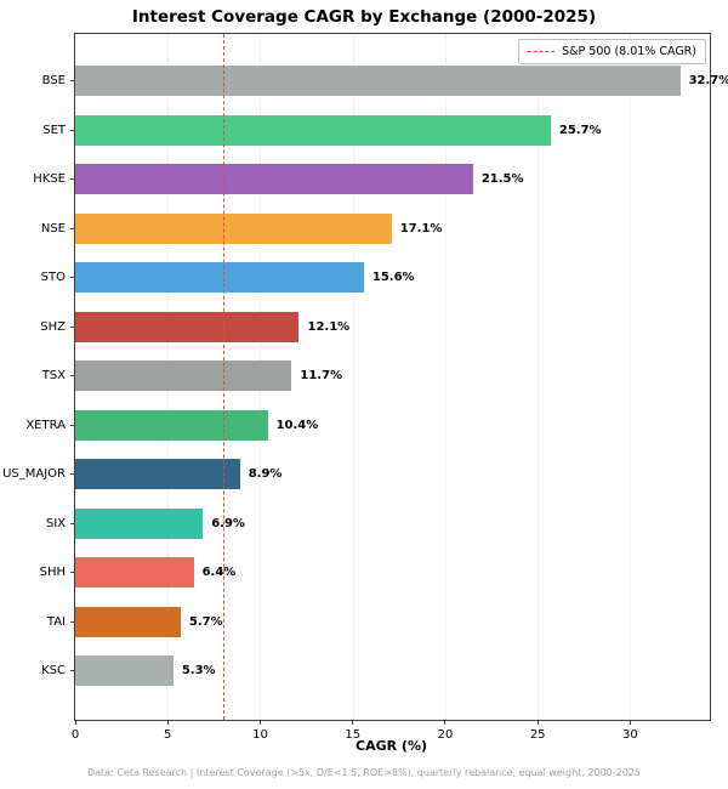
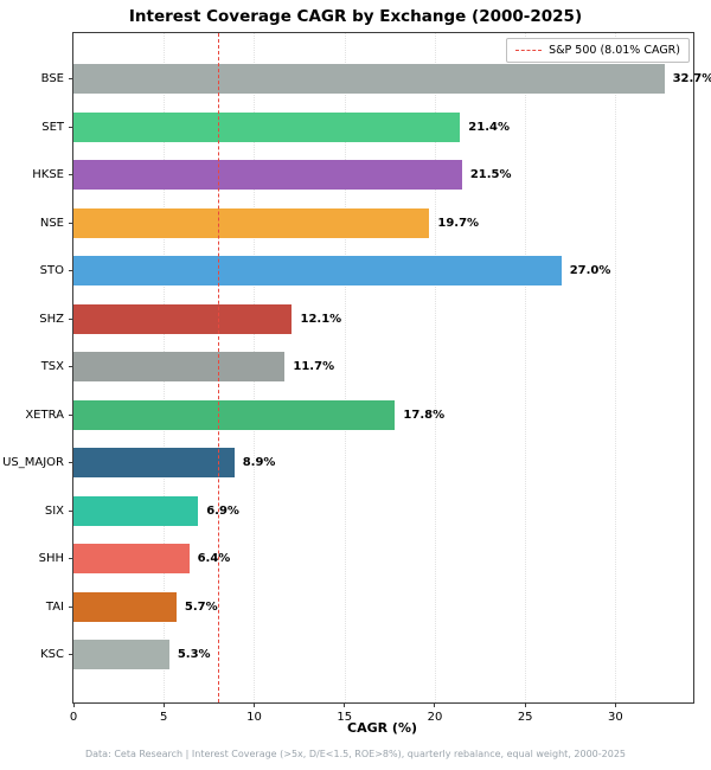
SET: 25.7% -> 21.4%
NSE: 17.1% -> 19.7%
STO: 15.6% -> 27.0%
XETRA: 10.4% -> 17.8%
